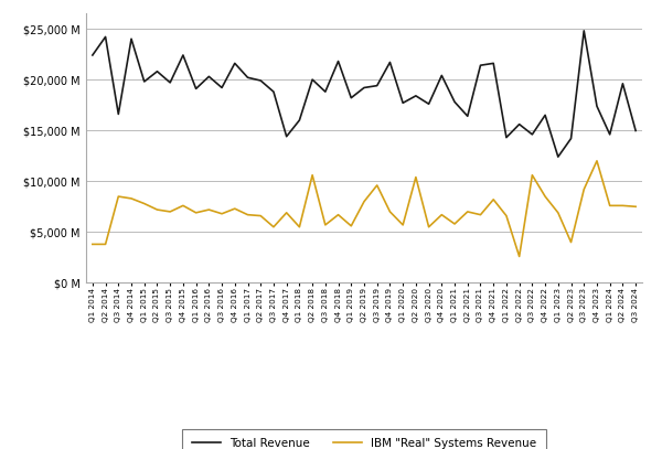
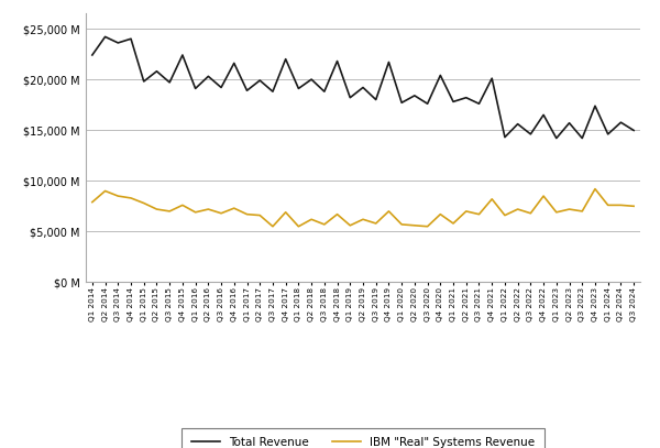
IBM "Real" Systems Revenue/Q1 2014: $3,800 M -> $7,900 M
IBM "Real" Systems Revenue/Q2 2014: $3,800 M -> $9,000 M
Total Revenue/Q3 2014: $16,600 M -> $23,600 M
Total Revenue/Q1 2017: $20,200 M -> $18,900 M
Total Revenue/Q4 2017: $14,400 M -> $22,000 M
Total Revenue/Q1 2018: $16,000 M -> $19,100 M
IBM "Real" Systems Revenue/Q2 2018: $10,600 M -> $6,200 M
IBM "Real" Systems Revenue/Q2 2019: $8,000 M -> $6,200 M
Total Revenue/Q3 2019: $19,400 M -> $18,000 M
IBM "Real" Systems Revenue/Q3 2019: $9,600 M -> $5,800 M
IBM "Real" Systems Revenue/Q2 2020: $10,400 M -> $5,600 M
Total Revenue/Q2 2021: $16,400 M -> $18,200 M
Total Revenue/Q3 2021: $21,400 M -> $17,600 M
Total Revenue/Q4 2021: $21,600 M -> $20,100 M
IBM "Real" Systems Revenue/Q2 2022: $2,600 M -> $7,200 M
IBM "Real" Systems Revenue/Q3 2022: $10,600 M -> $6,800 M
Total Revenue/Q1 2023: $12,400 M -> $14,200 M
Total Revenue/Q2 2023: $14,200 M -> $15,700 M
IBM "Real" Systems Revenue/Q2 2023: $4,000 M -> $7,200 M
Total Revenue/Q3 2023: $24,800 M -> $14,200 M
IBM "Real" Systems Revenue/Q3 2023: $9,200 M -> $7,000 M
IBM "Real" Systems Revenue/Q4 2023: $12,000 M -> $9,200 M
Total Revenue/Q2 2024: $19,600 M -> $15,800 M
